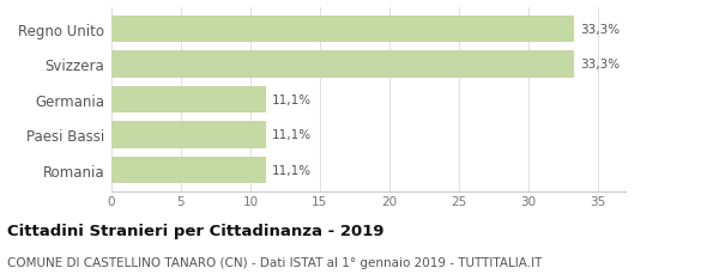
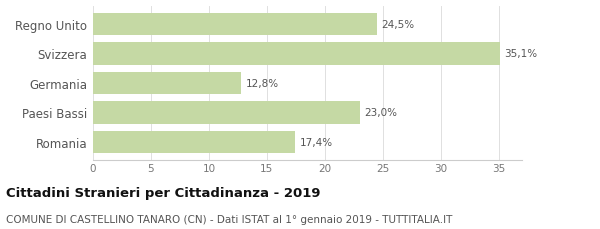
Regno Unito: 33,3% -> 24,5%
Svizzera: 33,3% -> 35,1%
Germania: 11,1% -> 12,8%
Paesi Bassi: 11,1% -> 23,0%
Romania: 11,1% -> 17,4%
